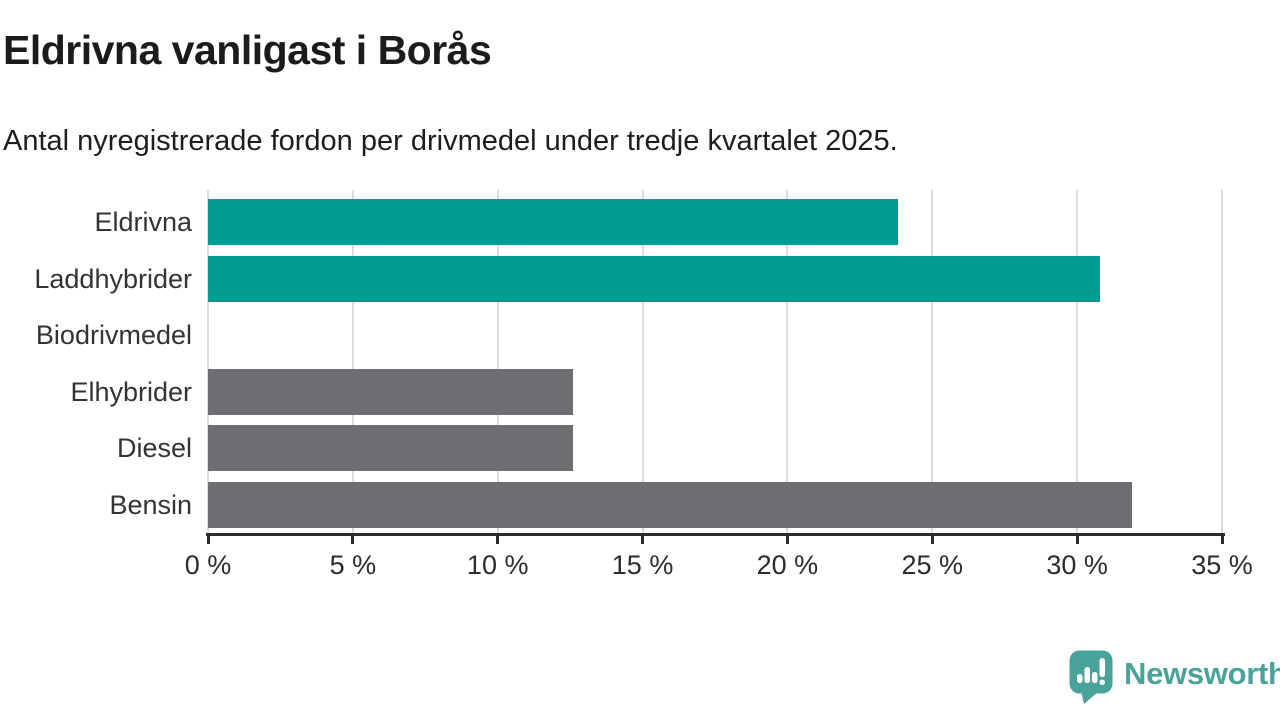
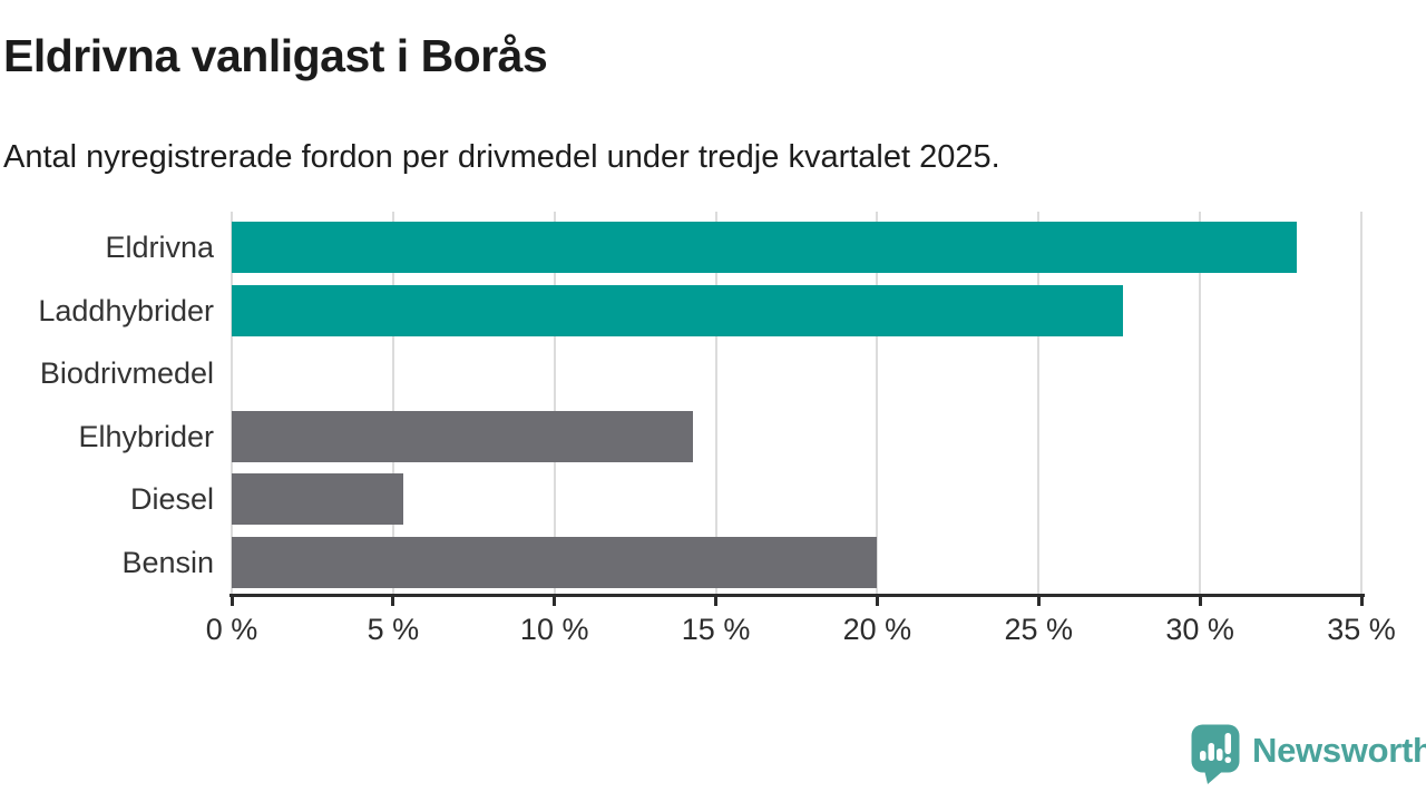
Eldrivna: 23.8% -> 33.0%
Laddhybrider: 30.8% -> 27.6%
Elhybrider: 12.6% -> 14.3%
Diesel: 12.6% -> 5.3%
Bensin: 31.9% -> 20.0%
